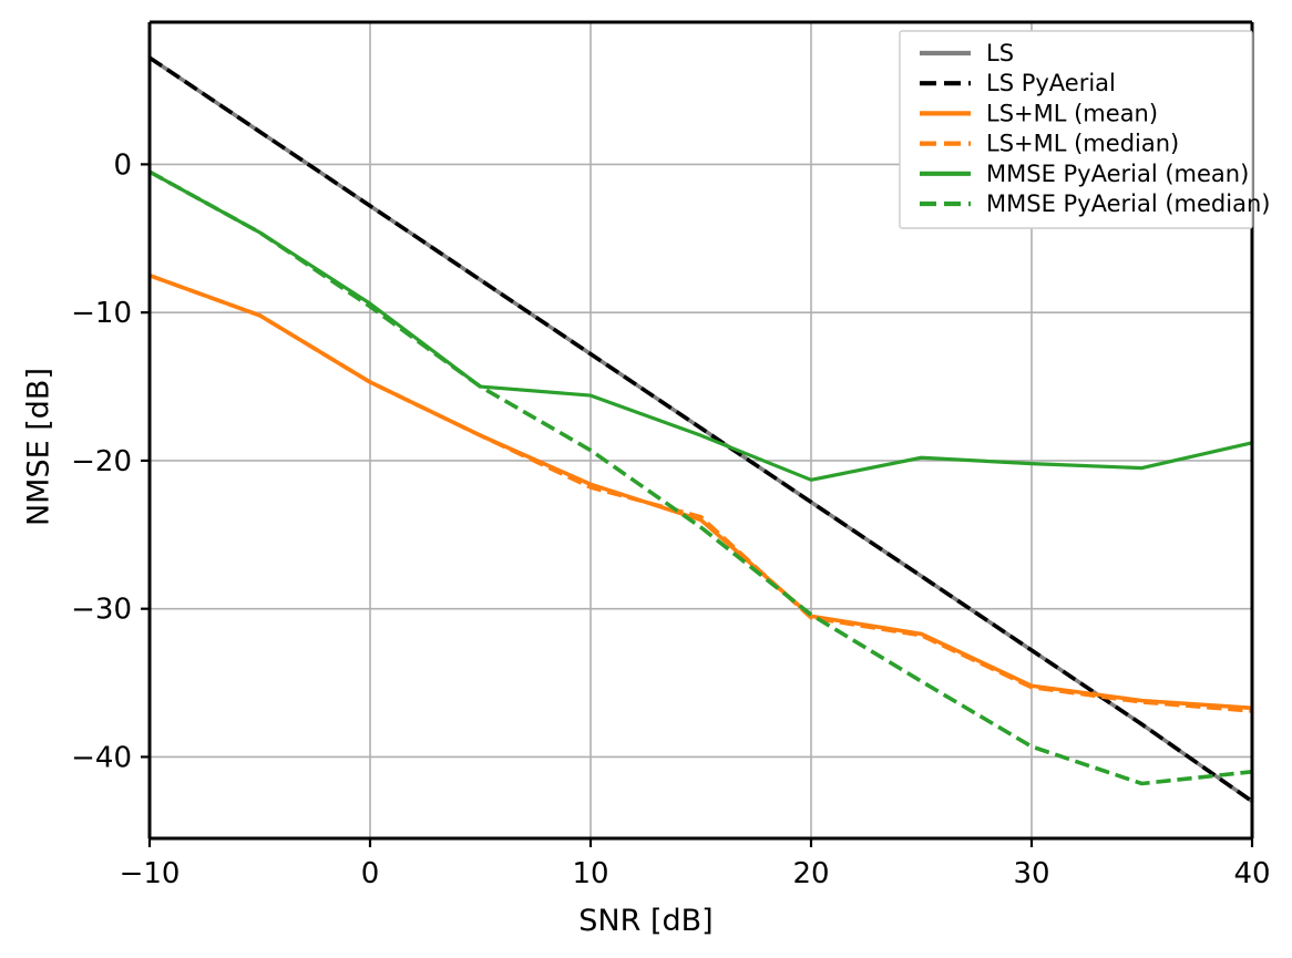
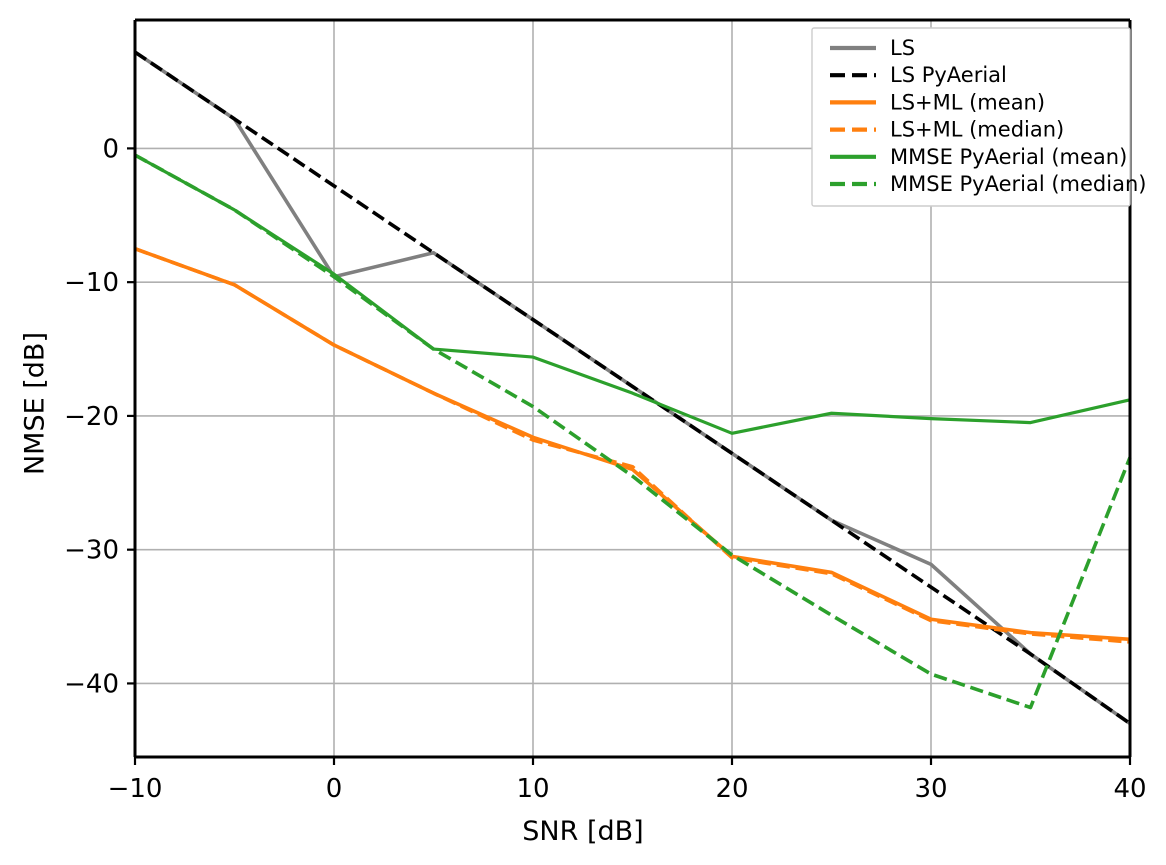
LS/0: -2.8 -> -9.6
LS/30: -32.8 -> -31.1
MMSE PyAerial (median)/40: -41.0 -> -23.1
